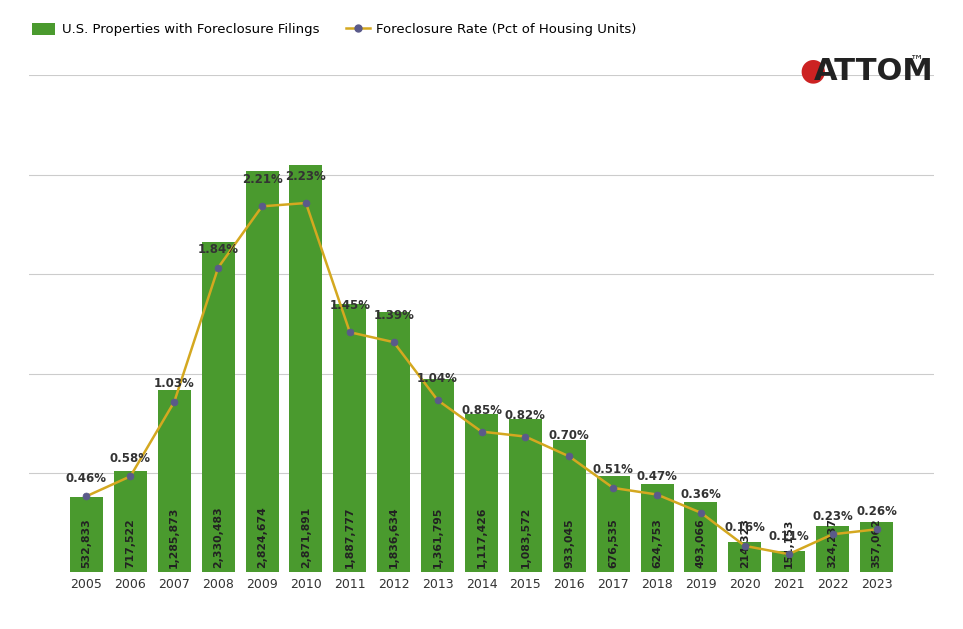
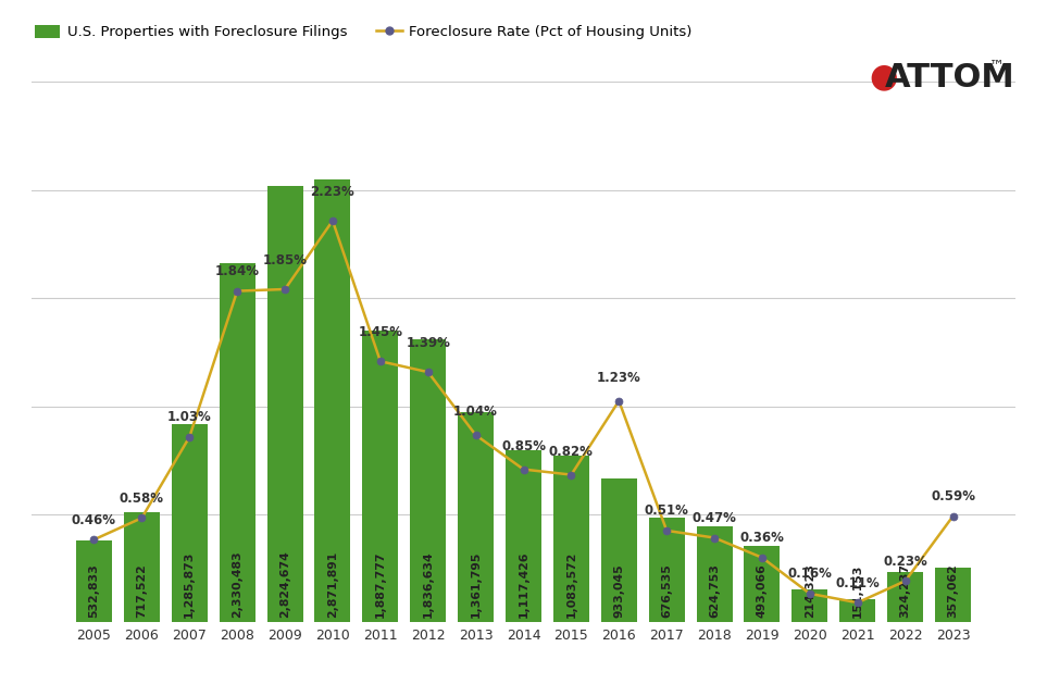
Foreclosure Rate (Pct of Housing Units)/2009: 2.21% -> 1.85%
Foreclosure Rate (Pct of Housing Units)/2016: 0.70% -> 1.23%
Foreclosure Rate (Pct of Housing Units)/2023: 0.26% -> 0.59%
